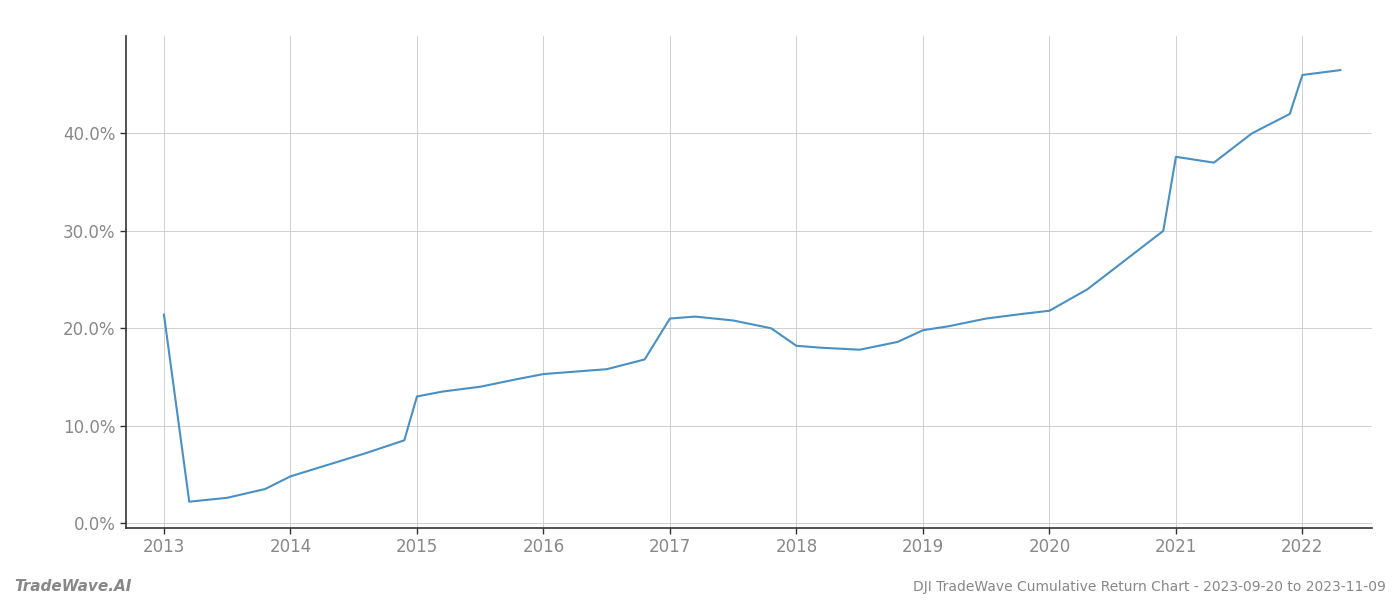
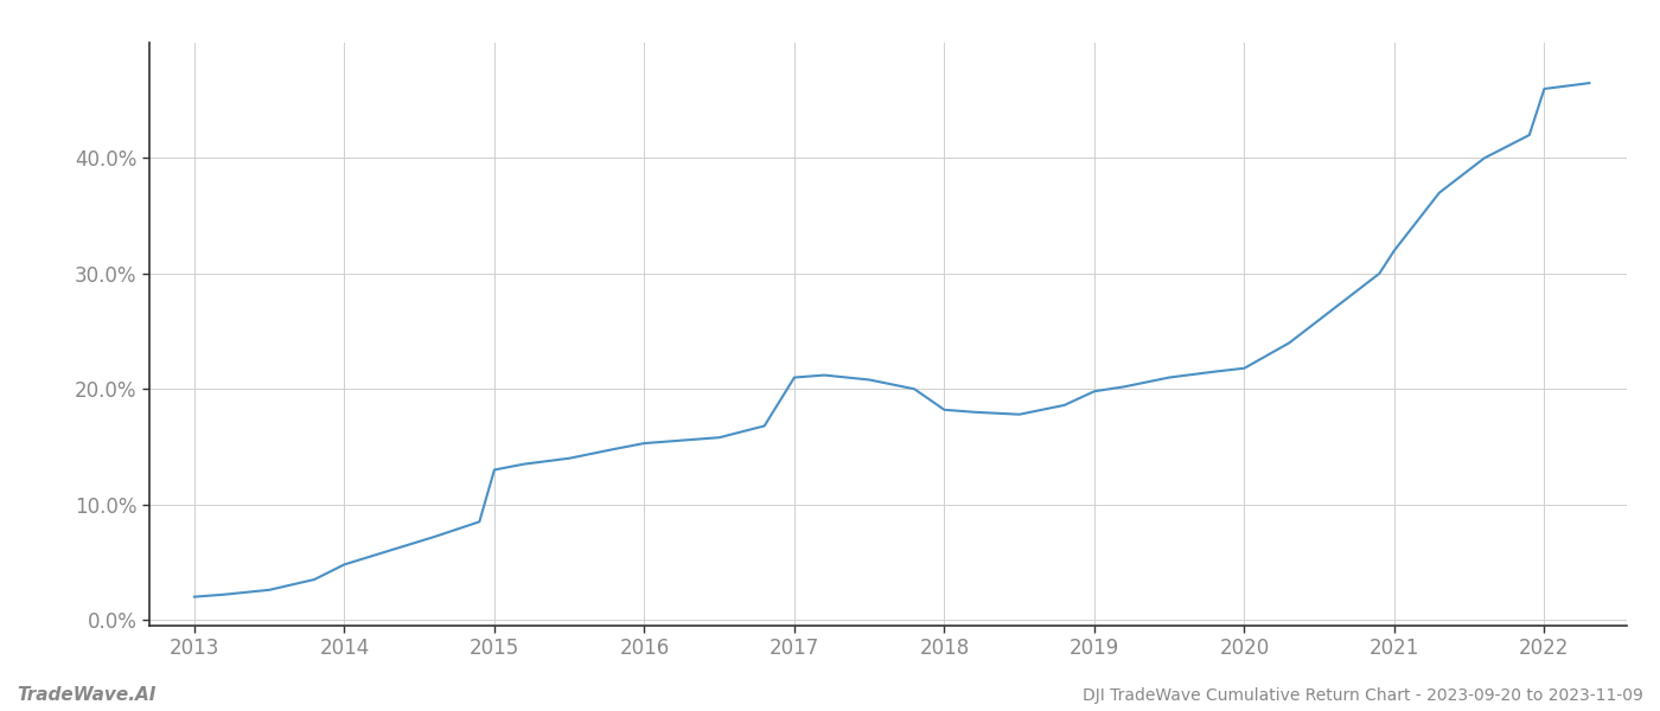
2013: 21.4% -> 2.0%
2021: 37.6% -> 32.0%
